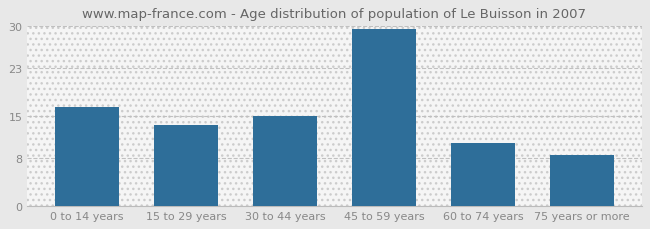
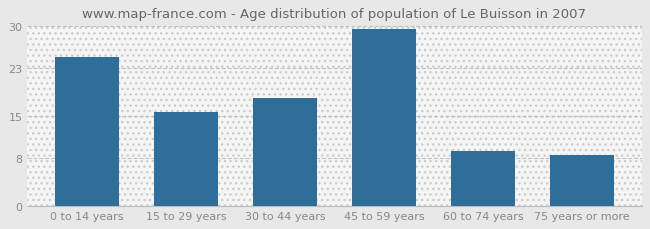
0 to 14 years: 16.5 -> 24.8
15 to 29 years: 13.5 -> 15.6
30 to 44 years: 15.0 -> 18.0
60 to 74 years: 10.5 -> 9.2
